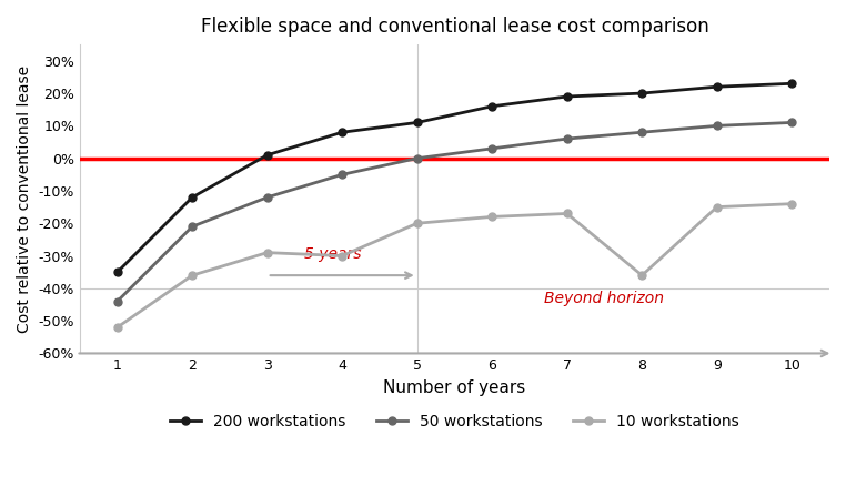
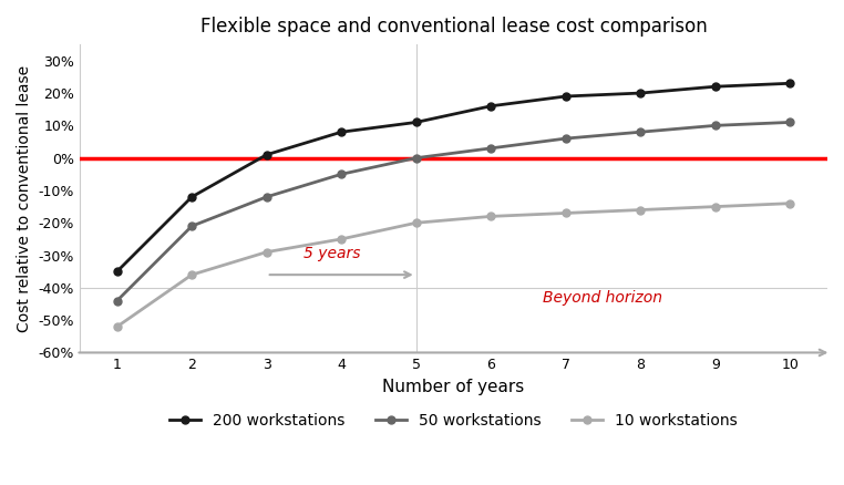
10 workstations/4: -30% -> -25%
10 workstations/8: -36% -> -16%
